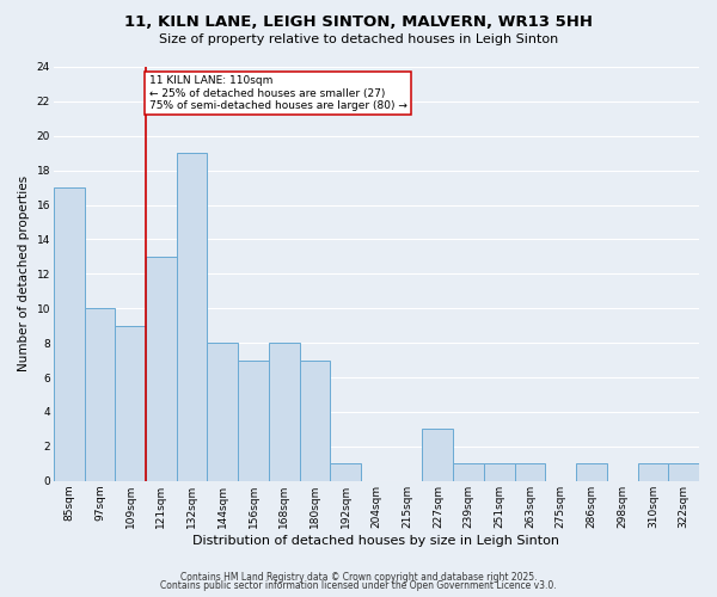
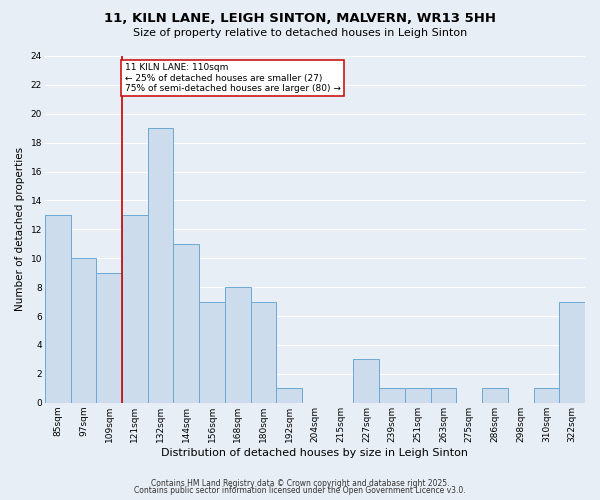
85sqm: 17 -> 13
144sqm: 8 -> 11
322sqm: 1 -> 7
